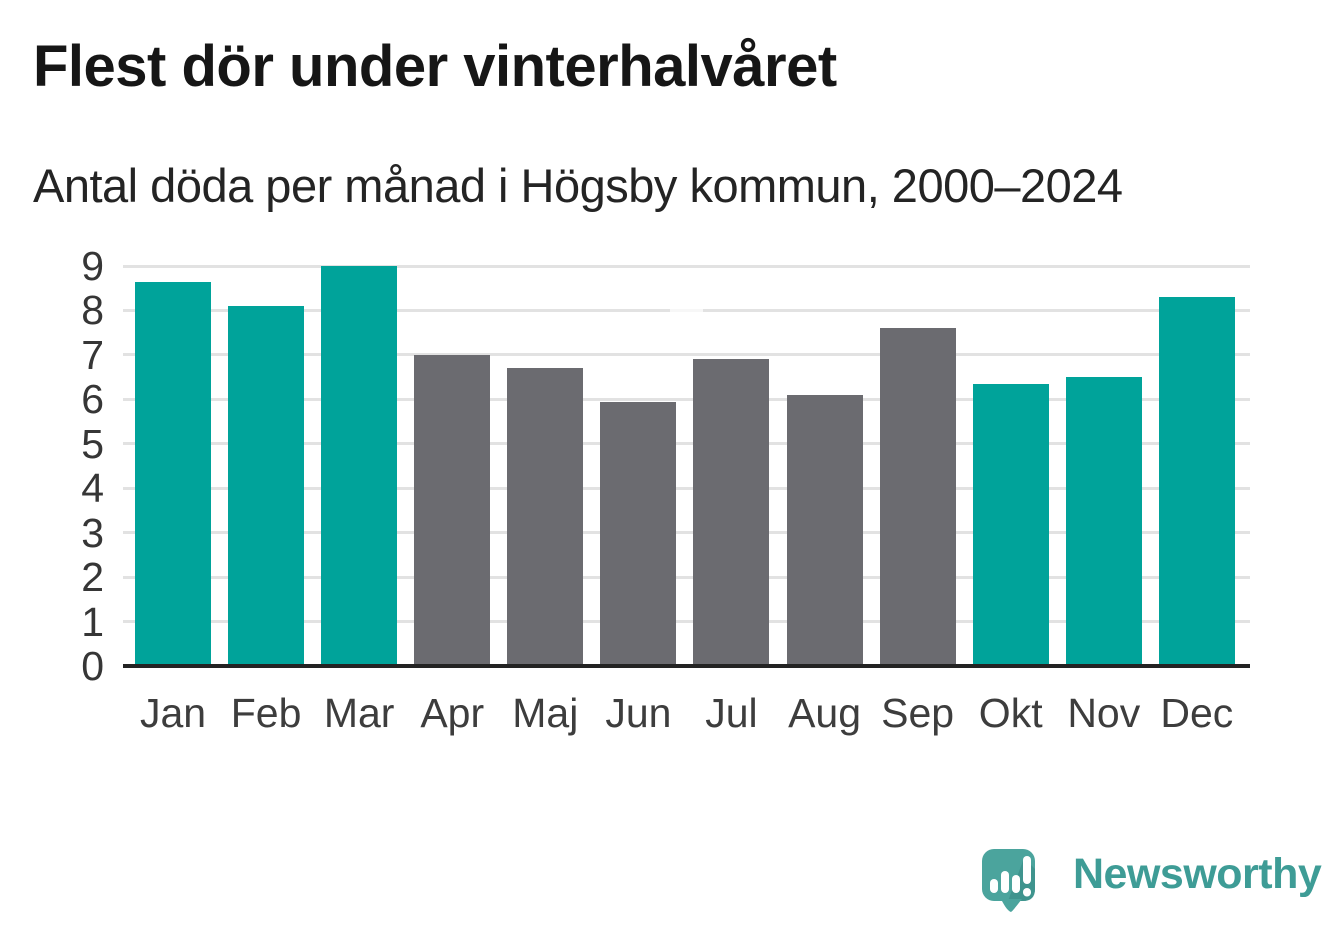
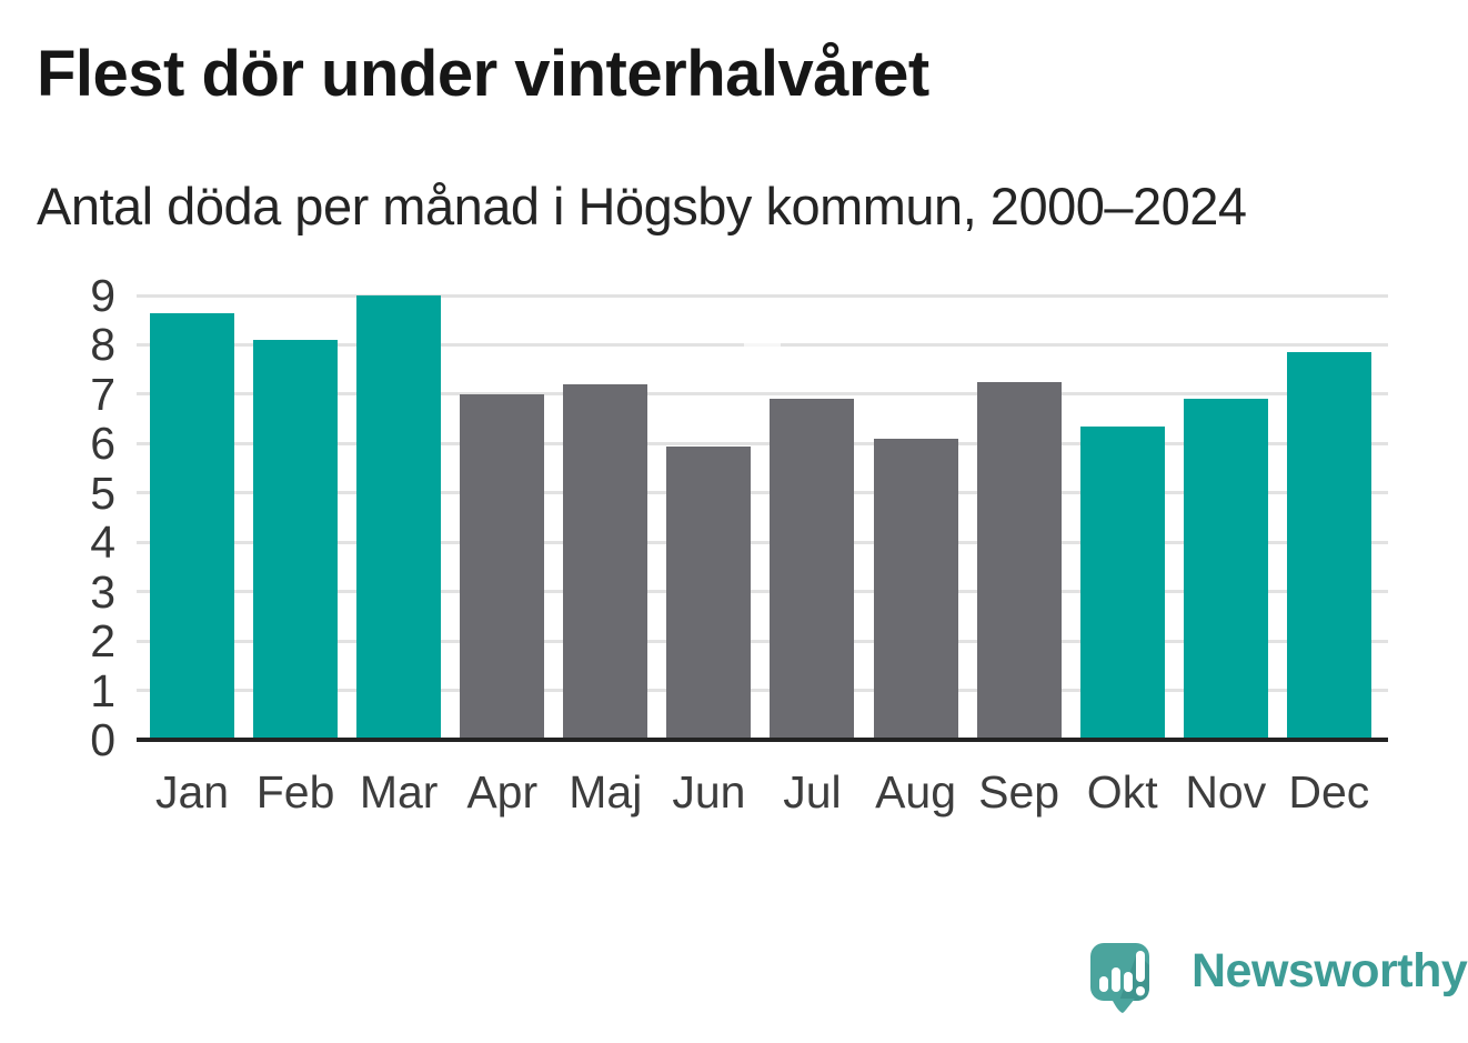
Maj: 6.7 -> 7.2
Sep: 7.6 -> 7.2
Nov: 6.5 -> 6.9
Dec: 8.3 -> 7.8
